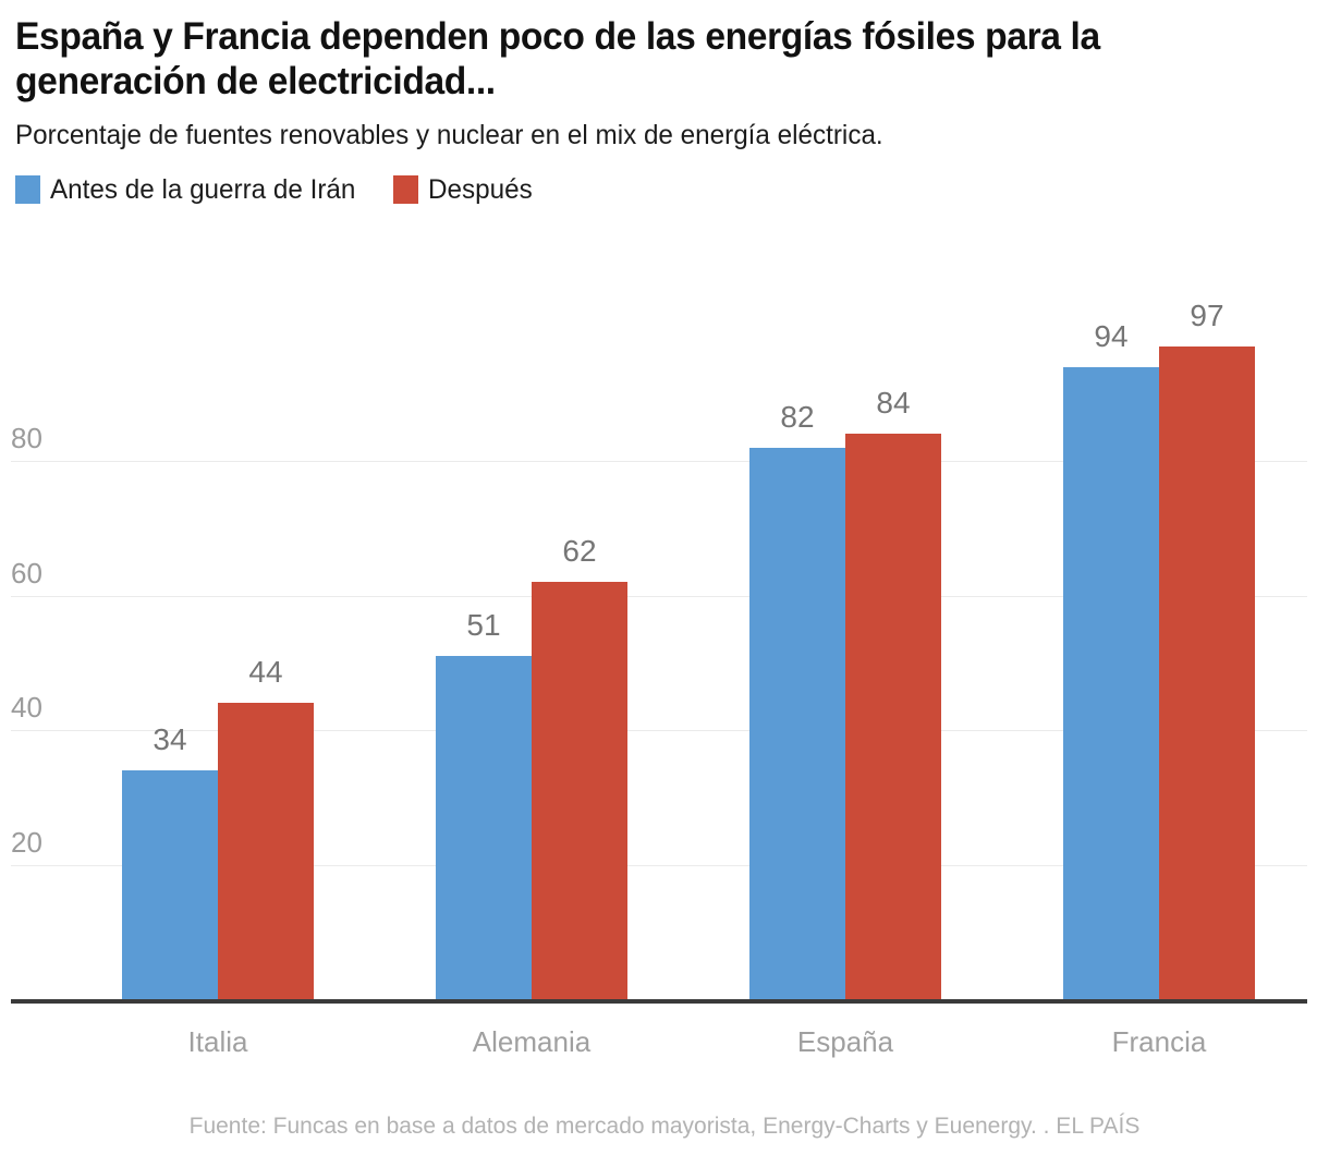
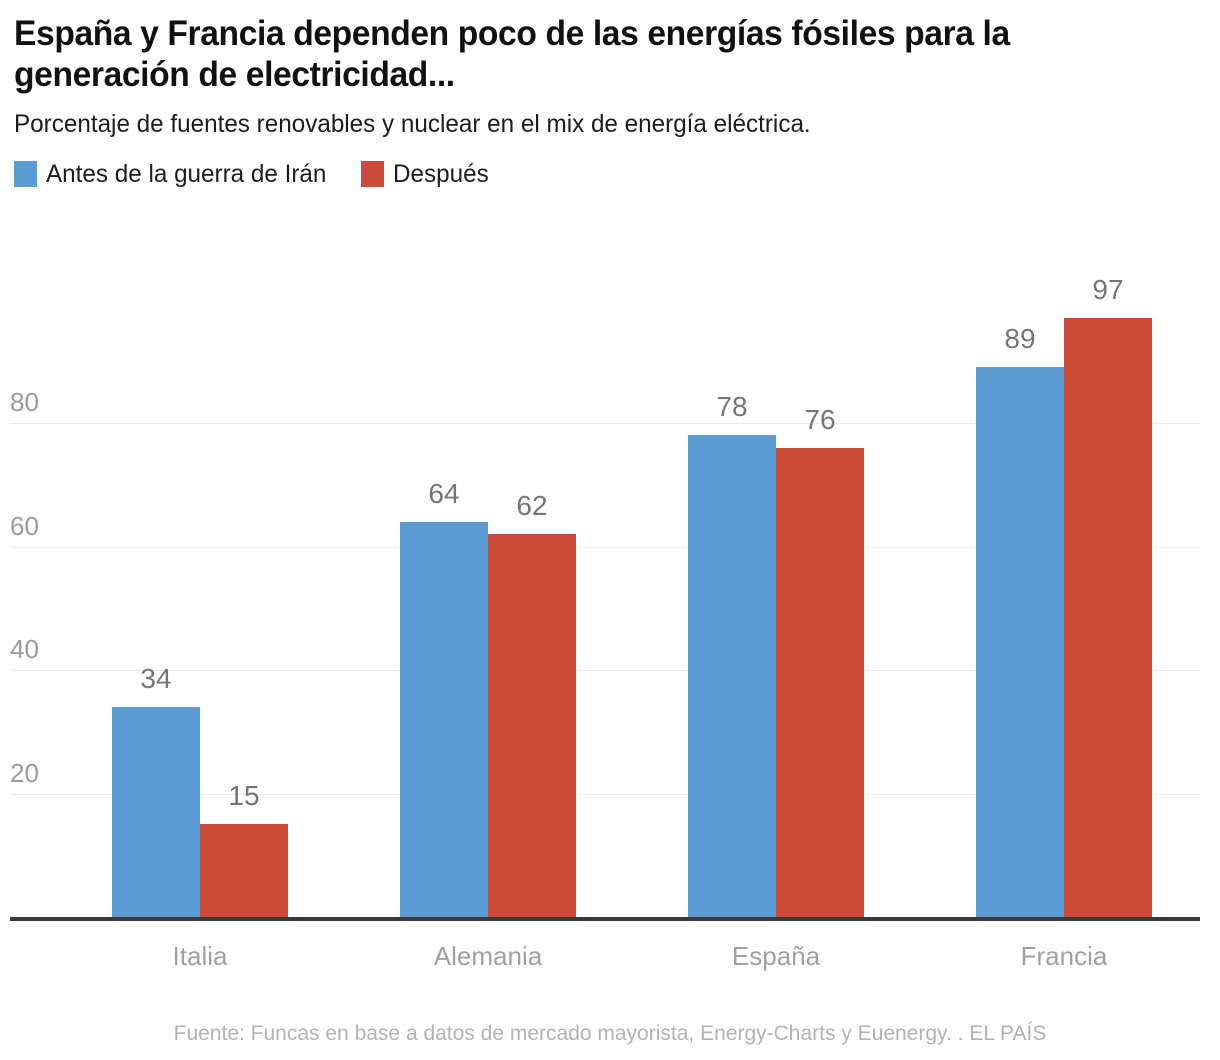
Después/Italia: 44 -> 15
Antes de la guerra de Irán/Alemania: 51 -> 64
Antes de la guerra de Irán/España: 82 -> 78
Después/España: 84 -> 76
Antes de la guerra de Irán/Francia: 94 -> 89
